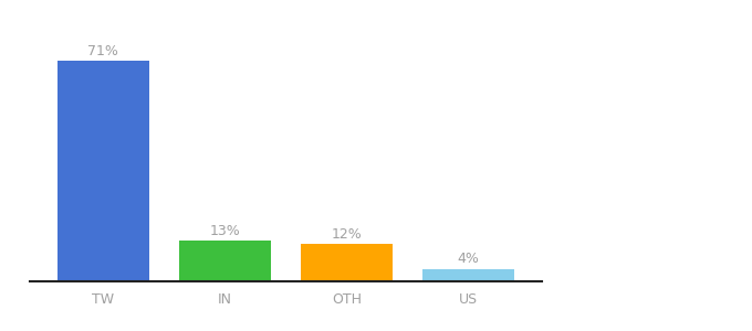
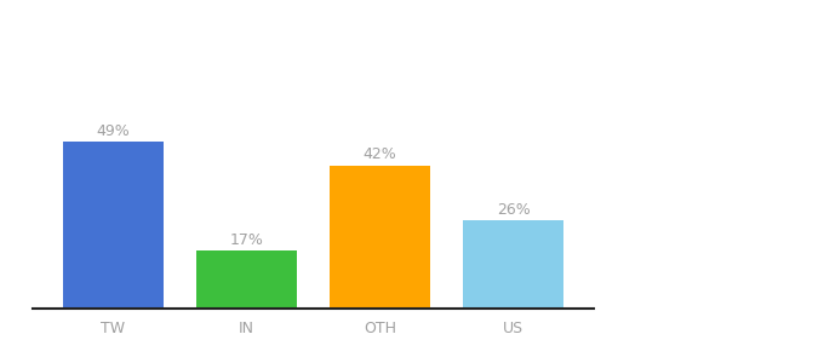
TW: 71% -> 49%
IN: 13% -> 17%
OTH: 12% -> 42%
US: 4% -> 26%
